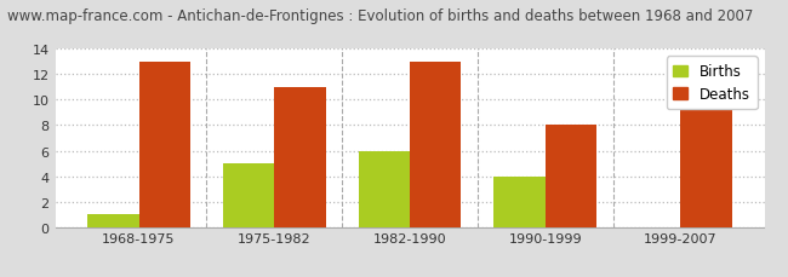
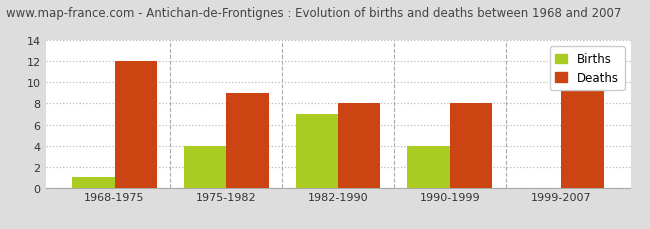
Deaths/1968-1975: 13 -> 12
Births/1975-1982: 5 -> 4
Deaths/1975-1982: 11 -> 9
Births/1982-1990: 6 -> 7
Deaths/1982-1990: 13 -> 8
